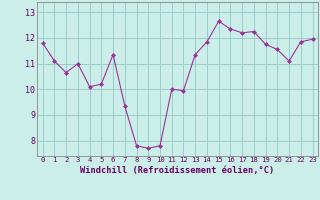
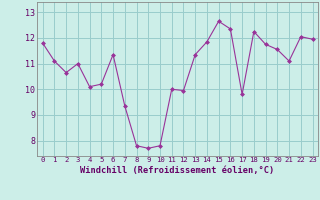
17: 12.20 -> 9.80
22: 11.85 -> 12.05
